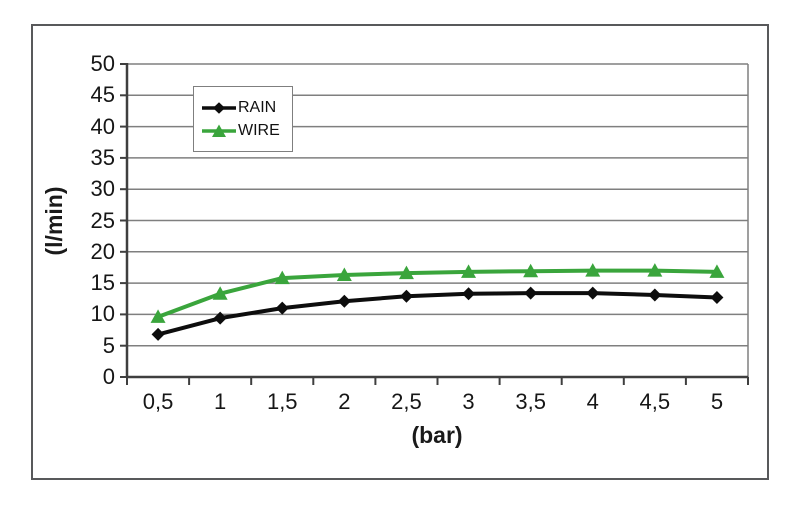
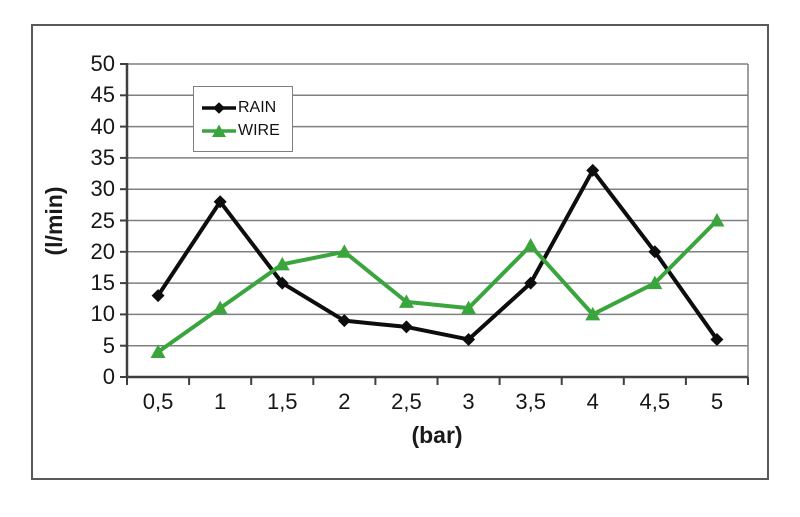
RAIN/0,5: 7 -> 13
WIRE/0,5: 10 -> 4
RAIN/1: 9 -> 28
WIRE/1: 13 -> 11
RAIN/1,5: 11 -> 15
WIRE/1,5: 16 -> 18
RAIN/2: 12 -> 9
WIRE/2: 16 -> 20
RAIN/2,5: 13 -> 8
WIRE/2,5: 17 -> 12
RAIN/3: 13 -> 6
WIRE/3: 17 -> 11
RAIN/3,5: 13 -> 15
WIRE/3,5: 17 -> 21
RAIN/4: 13 -> 33
WIRE/4: 17 -> 10
RAIN/4,5: 13 -> 20
WIRE/4,5: 17 -> 15
RAIN/5: 13 -> 6
WIRE/5: 17 -> 25
